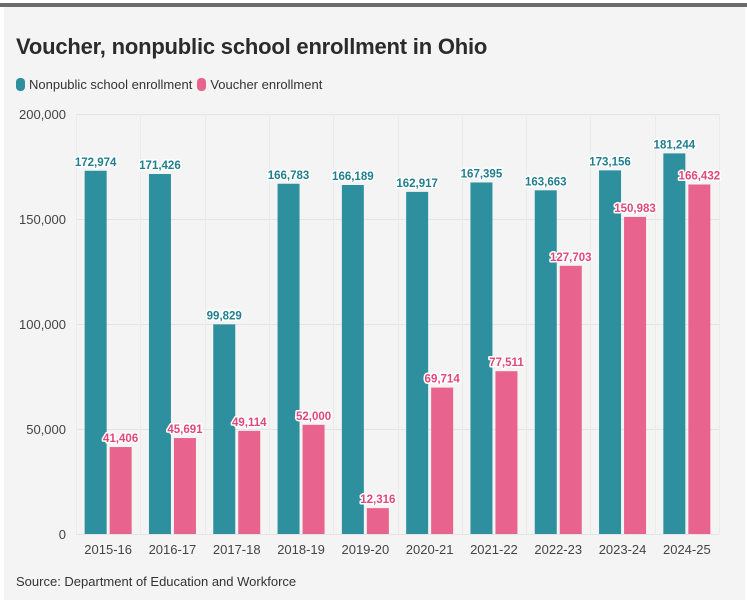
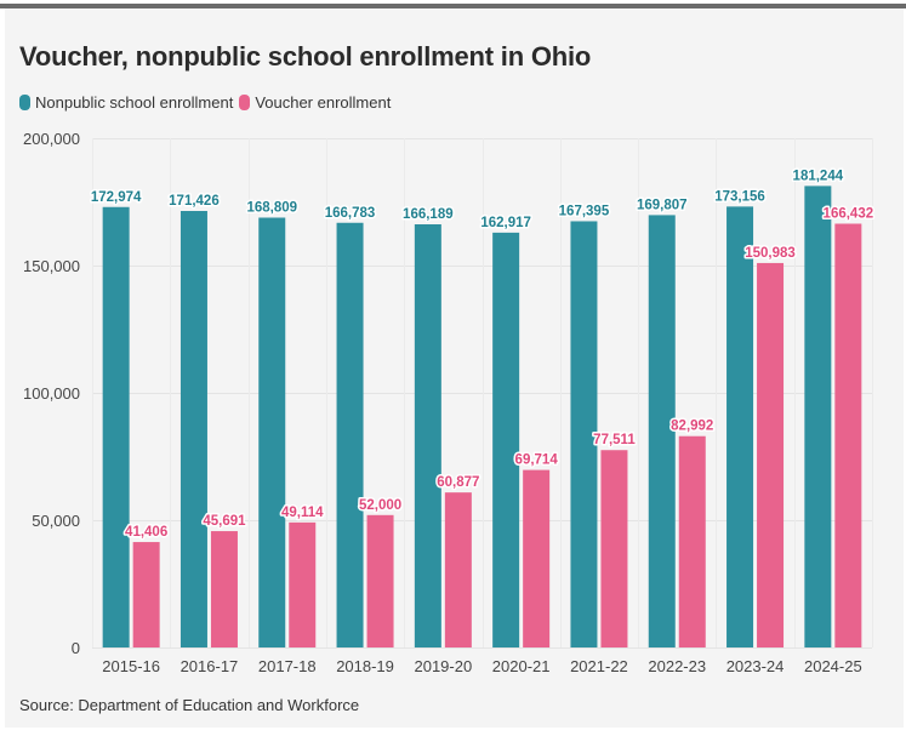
Nonpublic school enrollment/2017-18: 99,829 -> 168,809
Voucher enrollment/2019-20: 12,316 -> 60,877
Nonpublic school enrollment/2022-23: 163,663 -> 169,807
Voucher enrollment/2022-23: 127,703 -> 82,992
